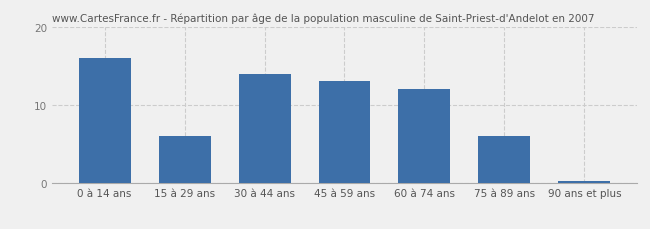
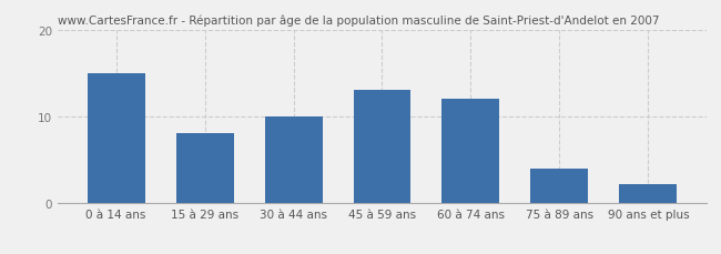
0 à 14 ans: 16.0 -> 15.0
15 à 29 ans: 6.0 -> 8.0
30 à 44 ans: 14.0 -> 10.0
75 à 89 ans: 6.0 -> 4.0
90 ans et plus: 0.2 -> 2.2
